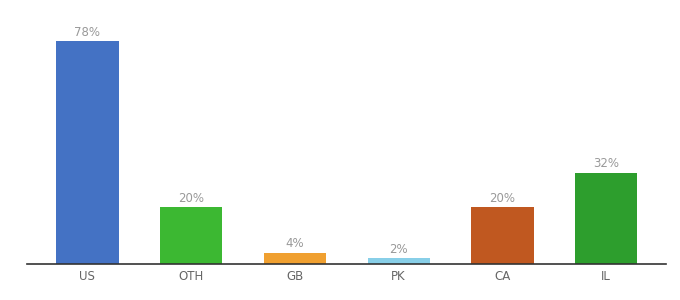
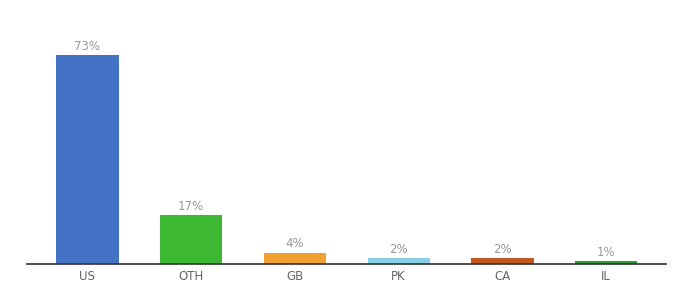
US: 78% -> 73%
OTH: 20% -> 17%
CA: 20% -> 2%
IL: 32% -> 1%
